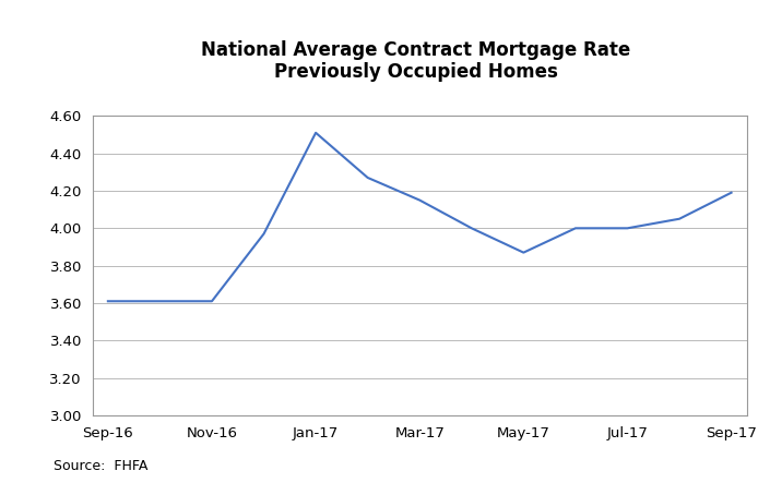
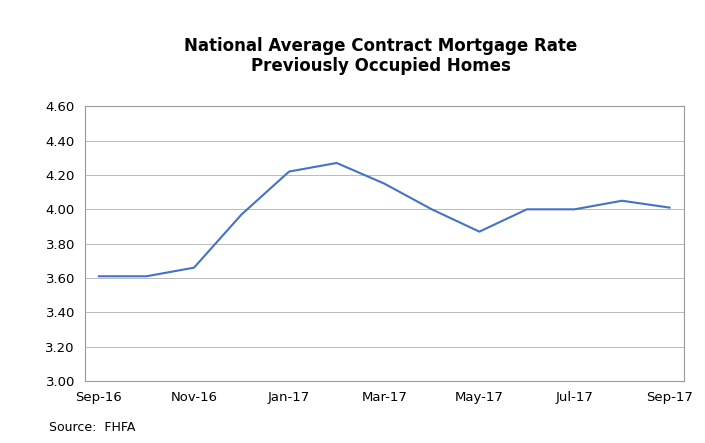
Nov-16: 3.61 -> 3.66
Jan-17: 4.51 -> 4.22
Sep-17: 4.19 -> 4.01
